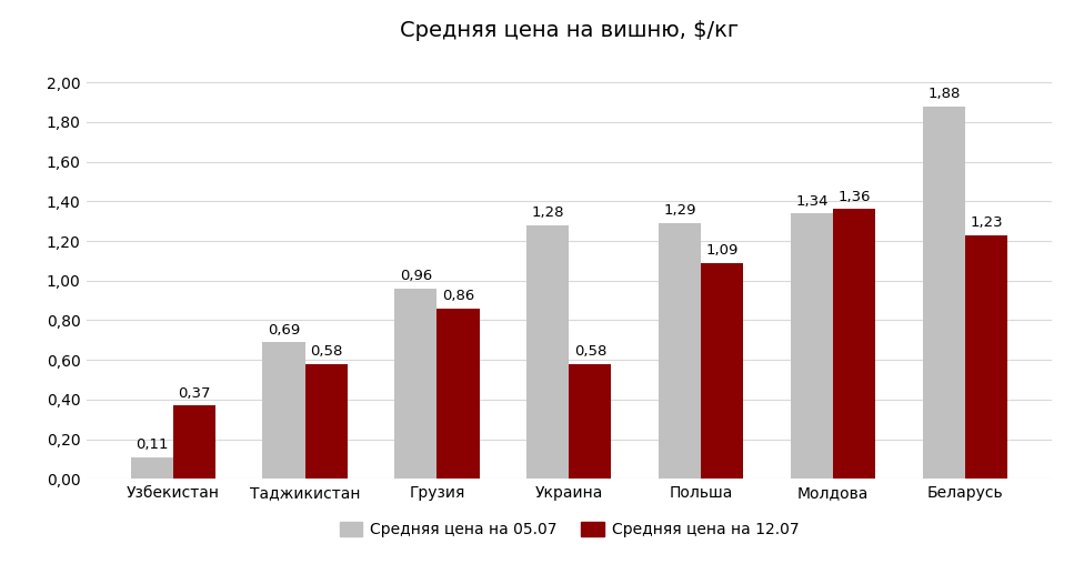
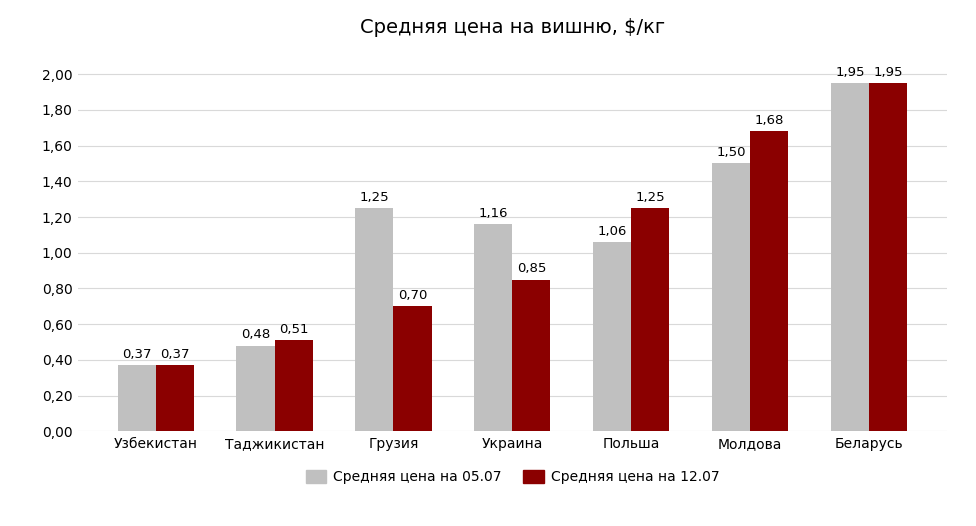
Средняя цена на 05.07/Узбекистан: 0,11 -> 0,37
Средняя цена на 05.07/Таджикистан: 0,69 -> 0,48
Средняя цена на 12.07/Таджикистан: 0,58 -> 0,51
Средняя цена на 05.07/Грузия: 0,96 -> 1,25
Средняя цена на 12.07/Грузия: 0,86 -> 0,70
Средняя цена на 05.07/Украина: 1,28 -> 1,16
Средняя цена на 12.07/Украина: 0,58 -> 0,85
Средняя цена на 05.07/Польша: 1,29 -> 1,06
Средняя цена на 12.07/Польша: 1,09 -> 1,25
Средняя цена на 05.07/Молдова: 1,34 -> 1,50
Средняя цена на 12.07/Молдова: 1,36 -> 1,68
Средняя цена на 05.07/Беларусь: 1,88 -> 1,95
Средняя цена на 12.07/Беларусь: 1,23 -> 1,95
